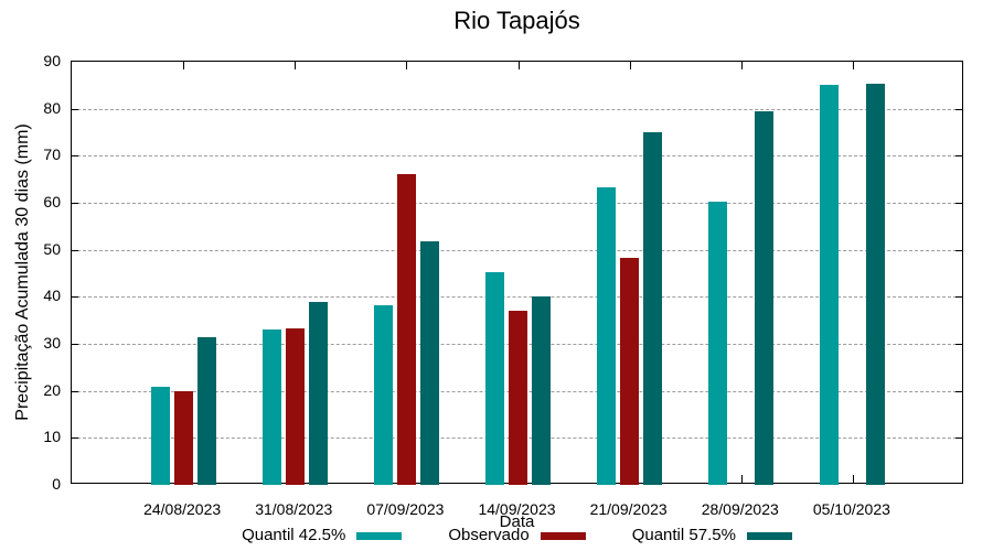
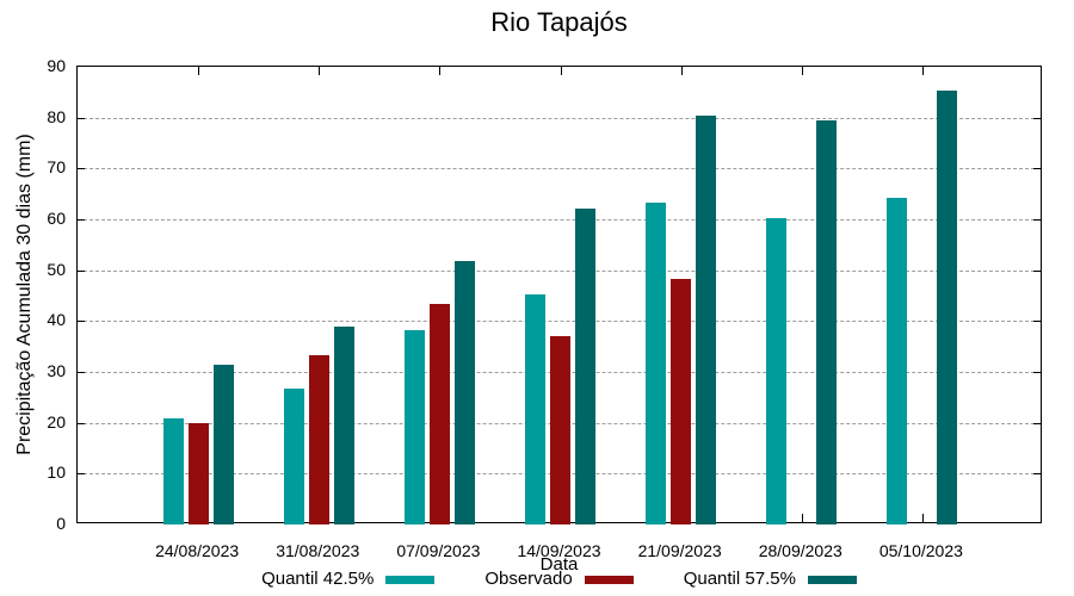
Quantil 42.5%/31/08/2023: 33 -> 27
Observado/07/09/2023: 66 -> 43
Quantil 57.5%/14/09/2023: 40 -> 62
Quantil 57.5%/21/09/2023: 75 -> 80
Quantil 42.5%/05/10/2023: 85 -> 64
